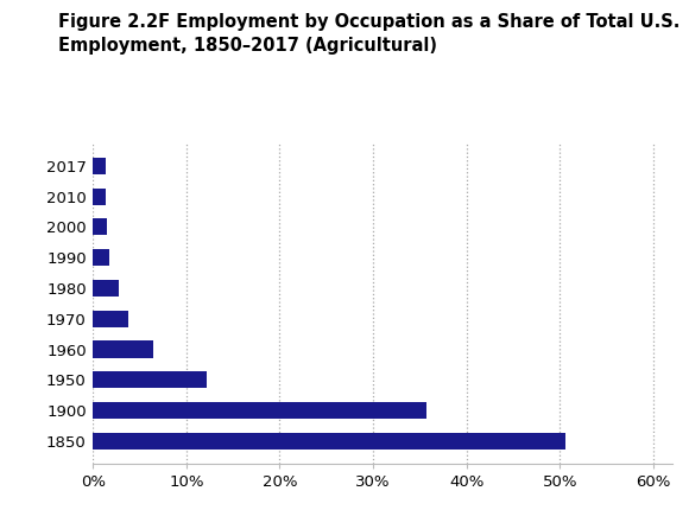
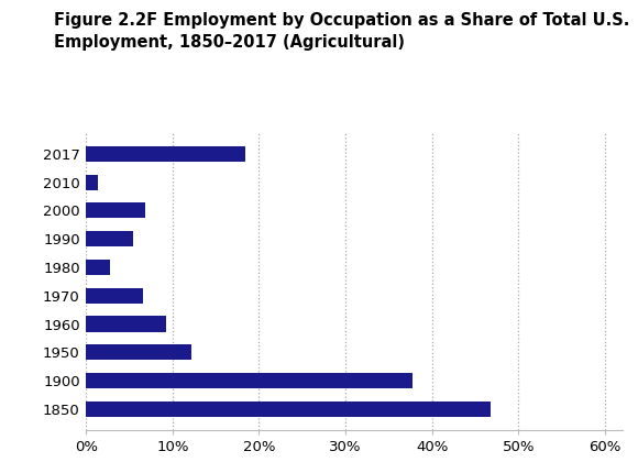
2017: 1.4% -> 18.4%
2000: 1.5% -> 6.8%
1990: 1.8% -> 5.4%
1970: 3.8% -> 6.6%
1960: 6.5% -> 9.2%
1900: 35.7% -> 37.8%
1850: 50.6% -> 46.8%
